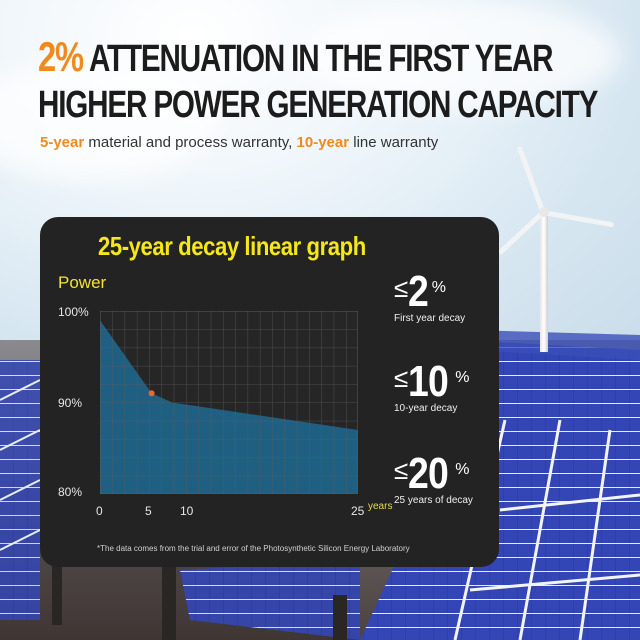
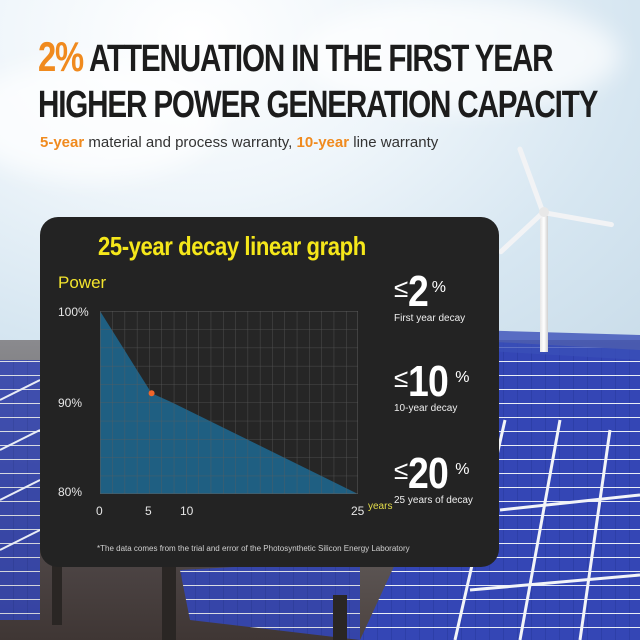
0: 99% -> 100%
25: 87% -> 80%
